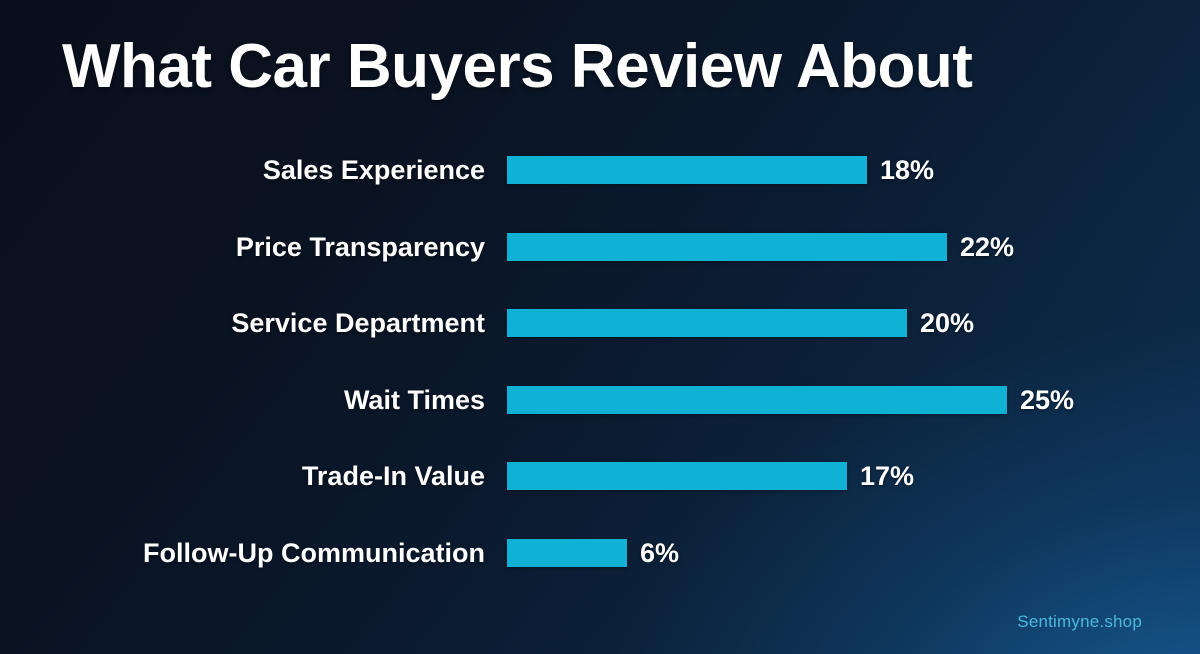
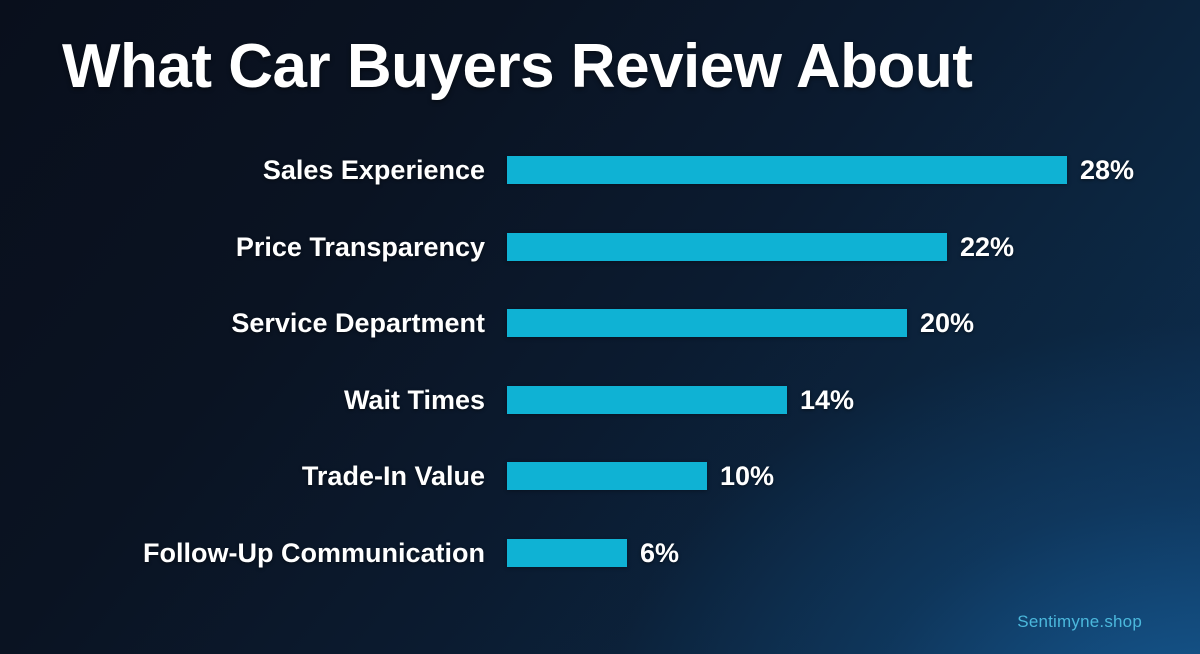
Sales Experience: 18% -> 28%
Wait Times: 25% -> 14%
Trade-In Value: 17% -> 10%
